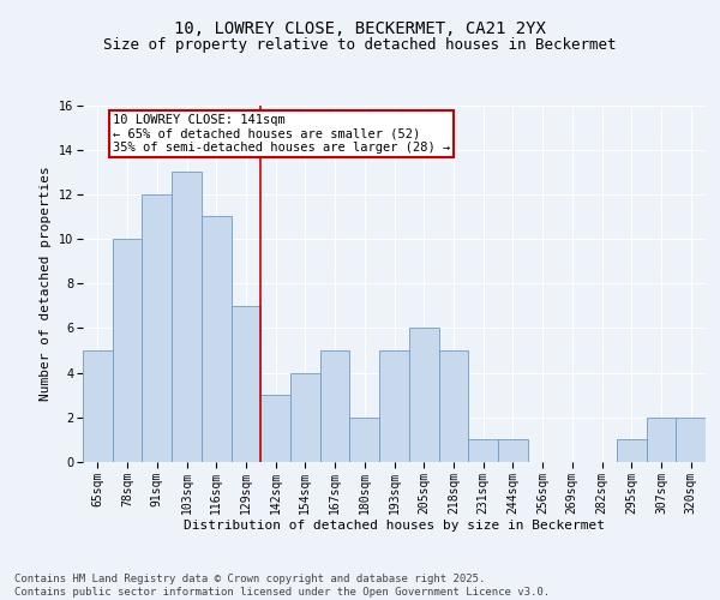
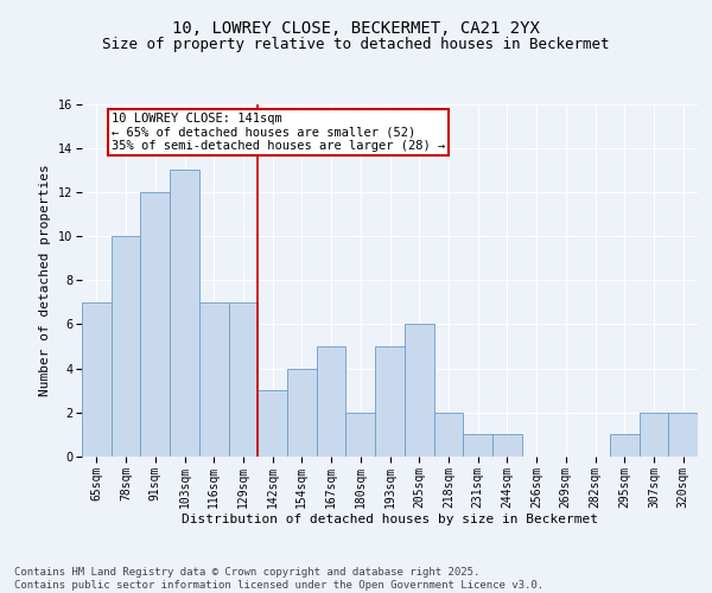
65sqm: 5 -> 7
116sqm: 11 -> 7
218sqm: 5 -> 2
